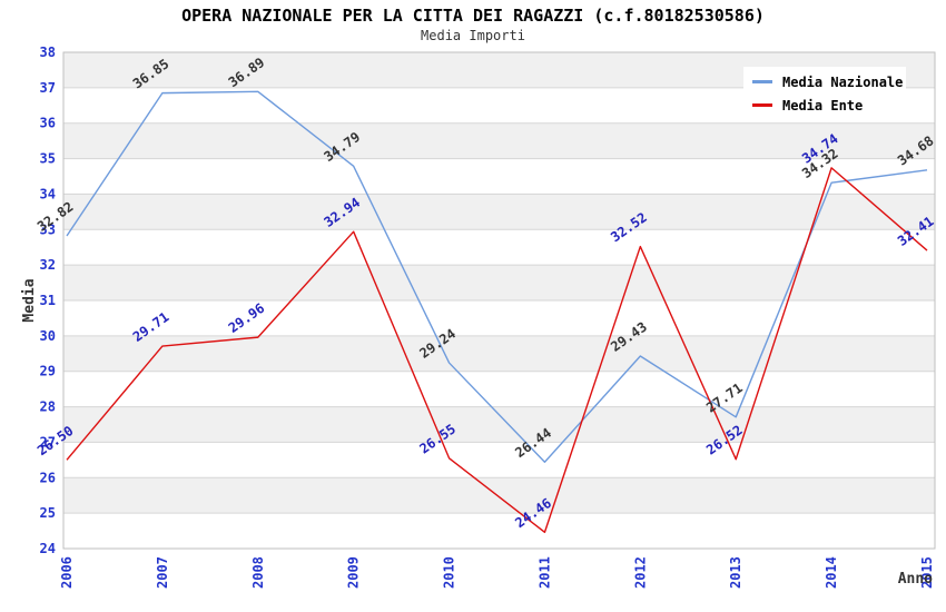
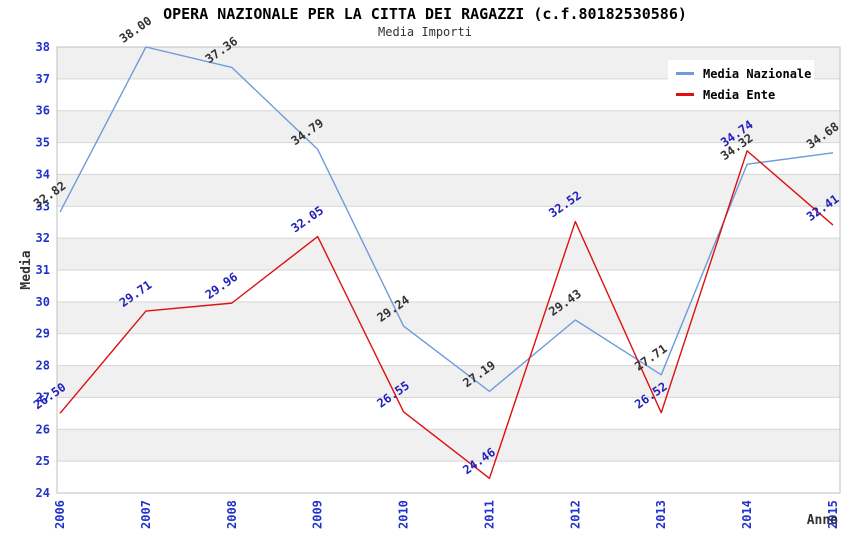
Media Nazionale/2007: 36.85 -> 38.00
Media Nazionale/2008: 36.89 -> 37.36
Media Ente/2009: 32.94 -> 32.05
Media Nazionale/2011: 26.44 -> 27.19
